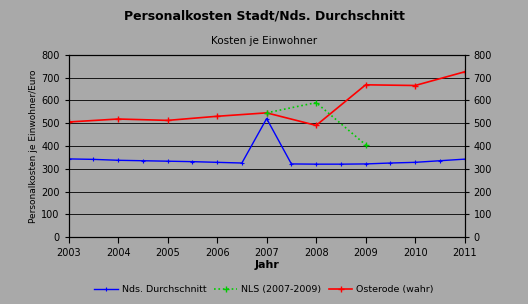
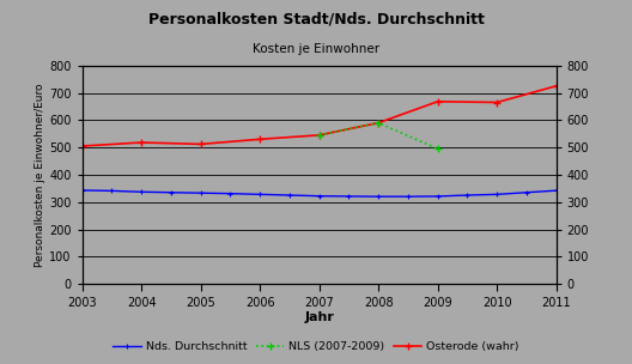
Nds. Durchschnitt/2007: 520 -> 322
Osterode (wahr)/2008: 490 -> 590
NLS (2007-2009)/2009: 405 -> 495
